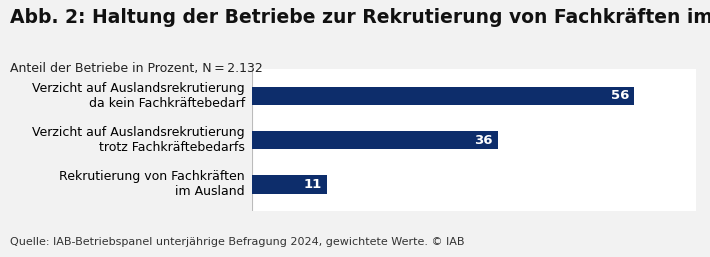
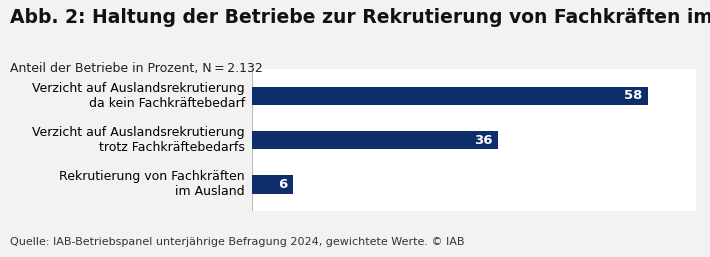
Verzicht auf Auslandsrekrutierung da kein Fachkräftebedarf: 56 -> 58
Rekrutierung von Fachkräften im Ausland: 11 -> 6
